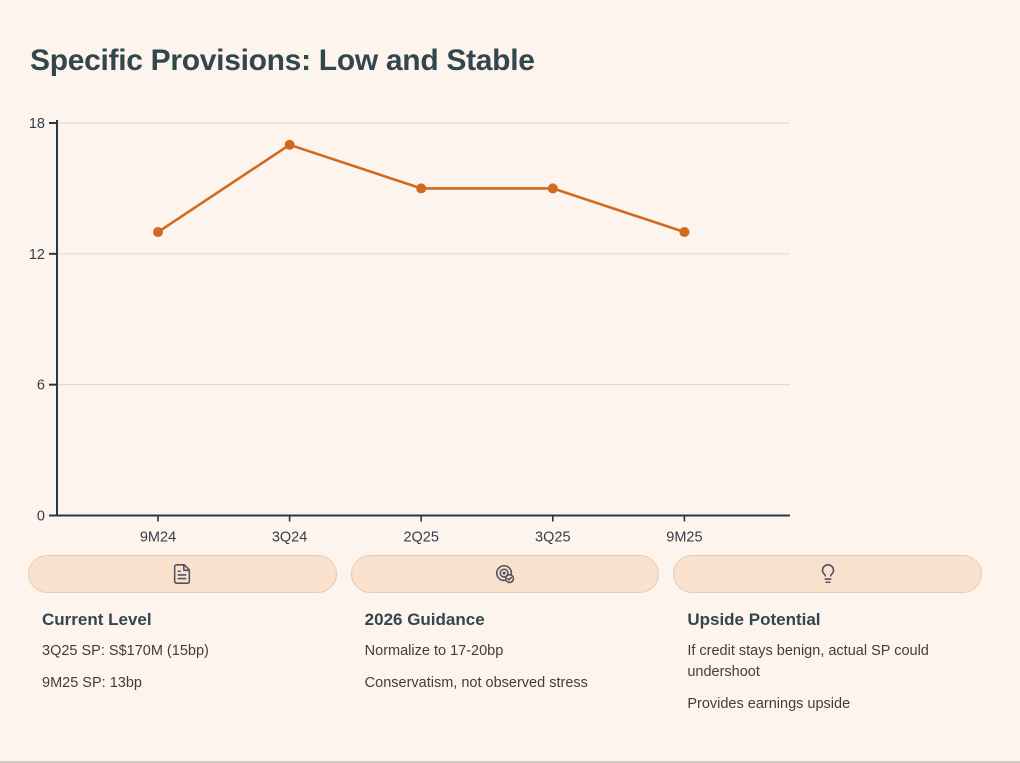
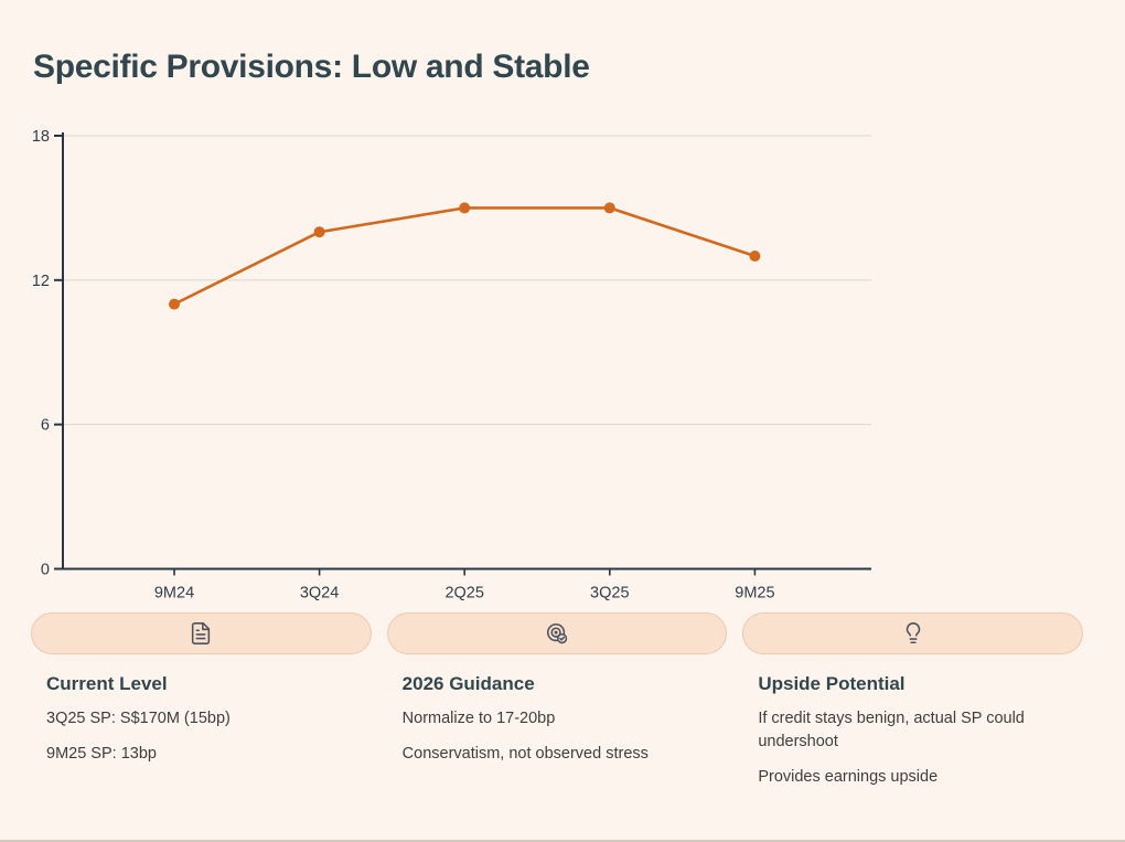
9M24: 13 -> 11
3Q24: 17 -> 14
